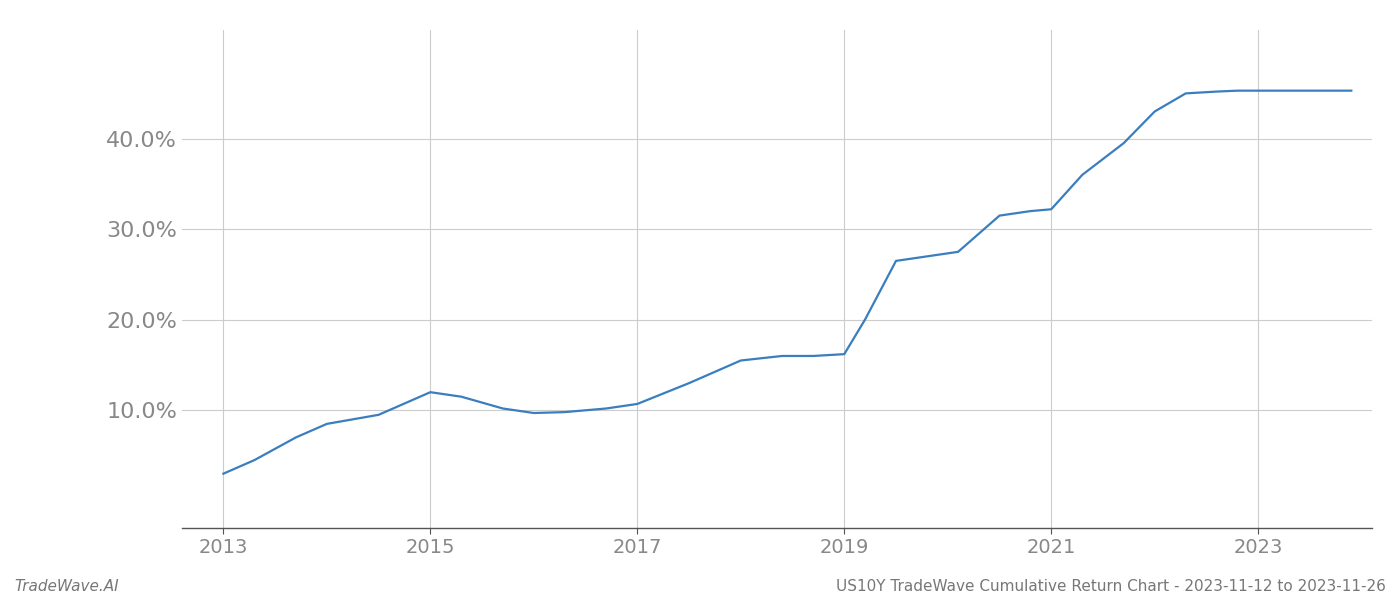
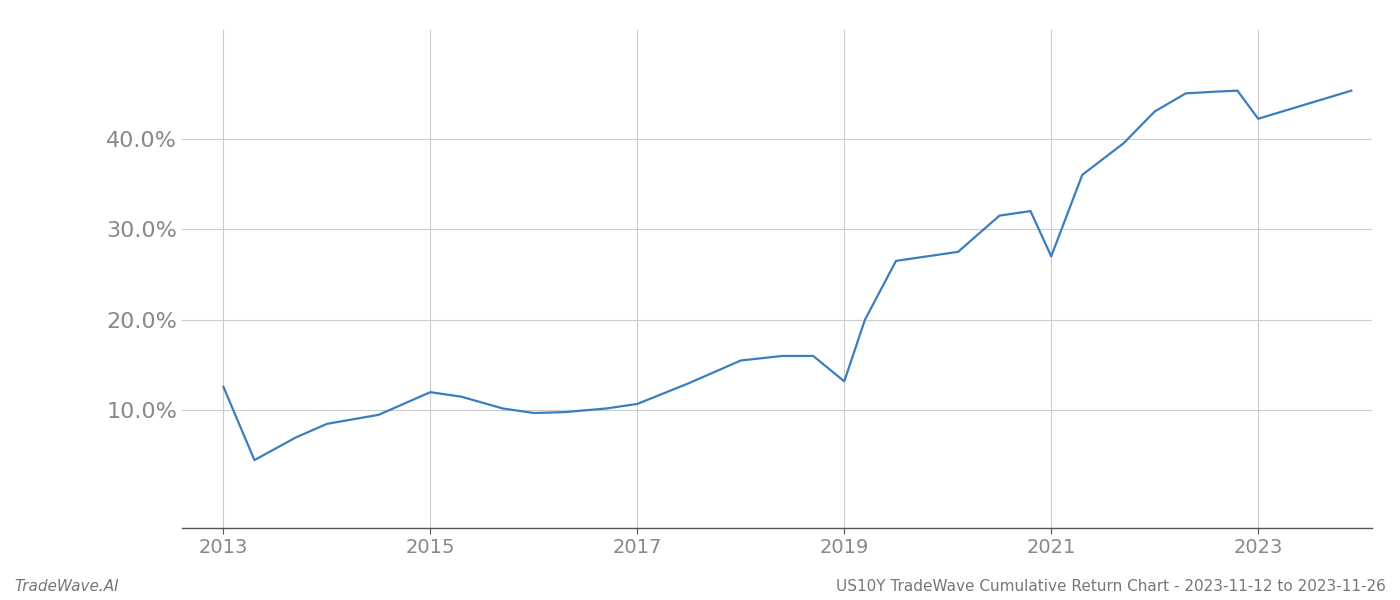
2013: 3.0% -> 12.6%
2019: 16.2% -> 13.2%
2021: 32.2% -> 27.0%
2023: 45.3% -> 42.2%
